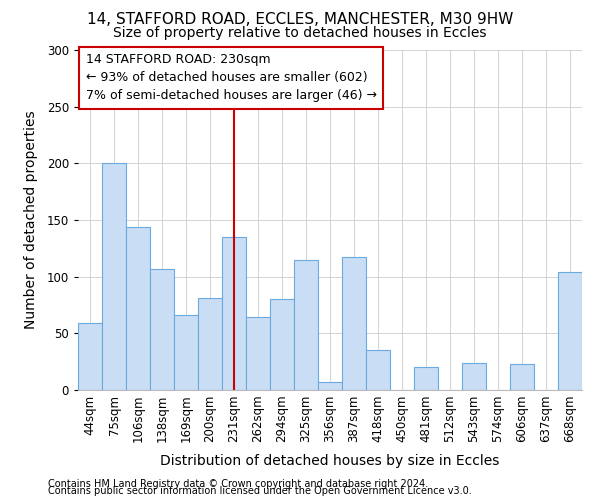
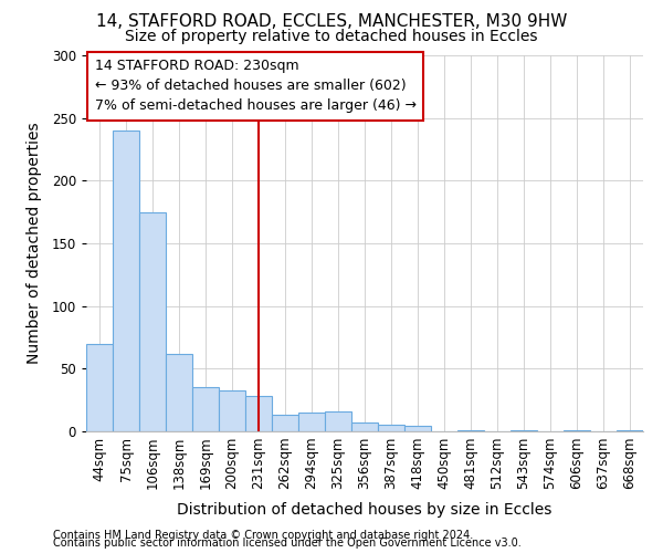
44sqm: 59 -> 70
75sqm: 200 -> 240
106sqm: 144 -> 175
138sqm: 107 -> 62
169sqm: 66 -> 35
200sqm: 81 -> 33
231sqm: 135 -> 28
262sqm: 64 -> 13
294sqm: 80 -> 15
325sqm: 115 -> 16
387sqm: 117 -> 5
418sqm: 35 -> 4
481sqm: 20 -> 1
543sqm: 24 -> 1
606sqm: 23 -> 1
668sqm: 104 -> 1
